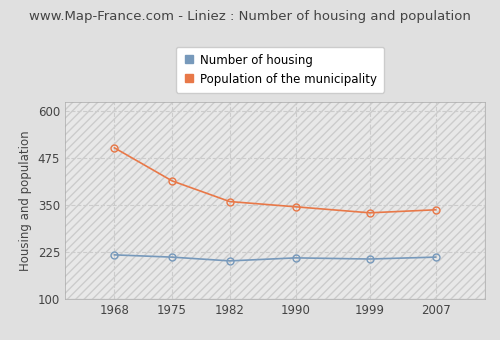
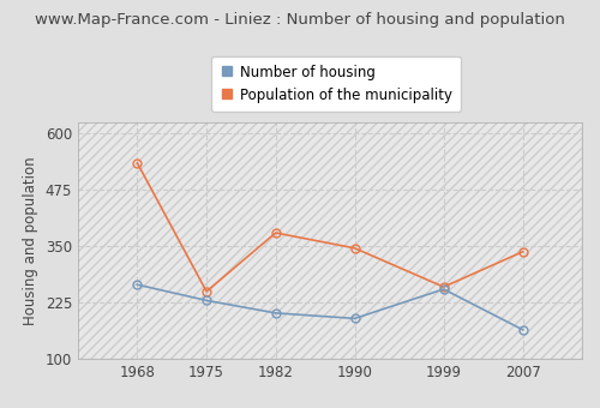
Number of housing/1968: 218 -> 265
Population of the municipality/1968: 503 -> 535
Number of housing/1975: 212 -> 230
Population of the municipality/1975: 415 -> 250
Population of the municipality/1982: 360 -> 380
Number of housing/1990: 210 -> 190
Number of housing/1999: 207 -> 255
Population of the municipality/1999: 330 -> 260
Number of housing/2007: 212 -> 165
